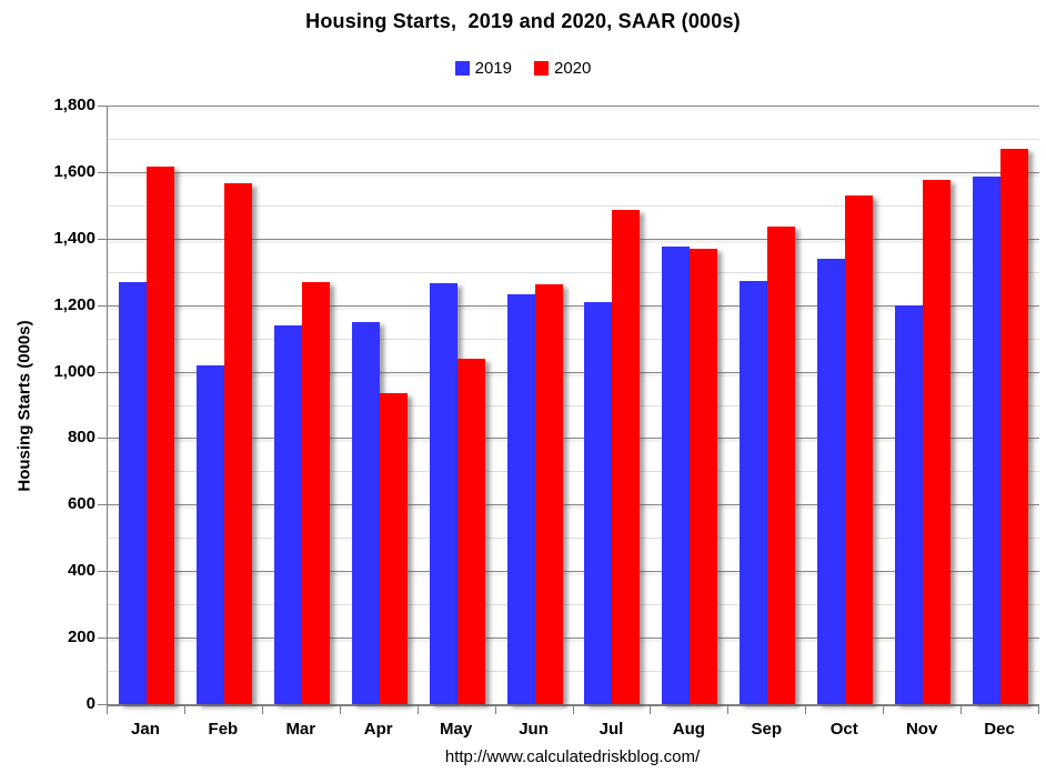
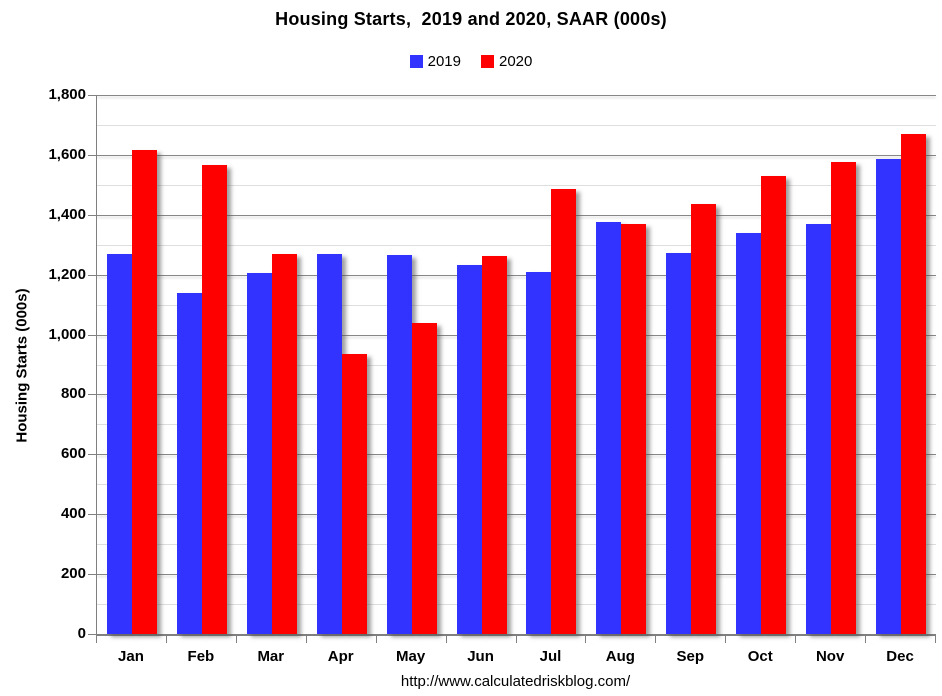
2019/Feb: 1020 -> 1140
2019/Mar: 1140 -> 1200
2019/Apr: 1150 -> 1270
2019/Nov: 1200 -> 1370
